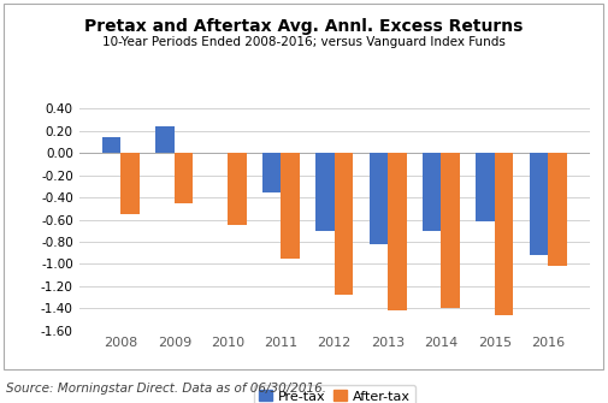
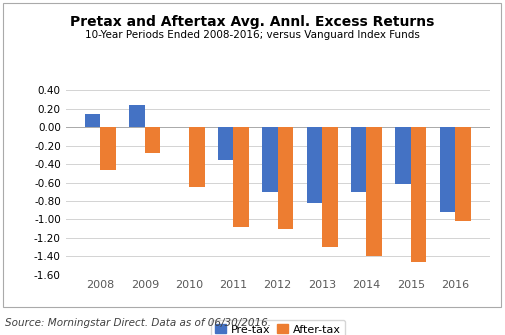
After-tax/2008: -0.55 -> -0.46
After-tax/2009: -0.45 -> -0.28
After-tax/2011: -0.95 -> -1.08
After-tax/2012: -1.28 -> -1.10
After-tax/2013: -1.42 -> -1.30
